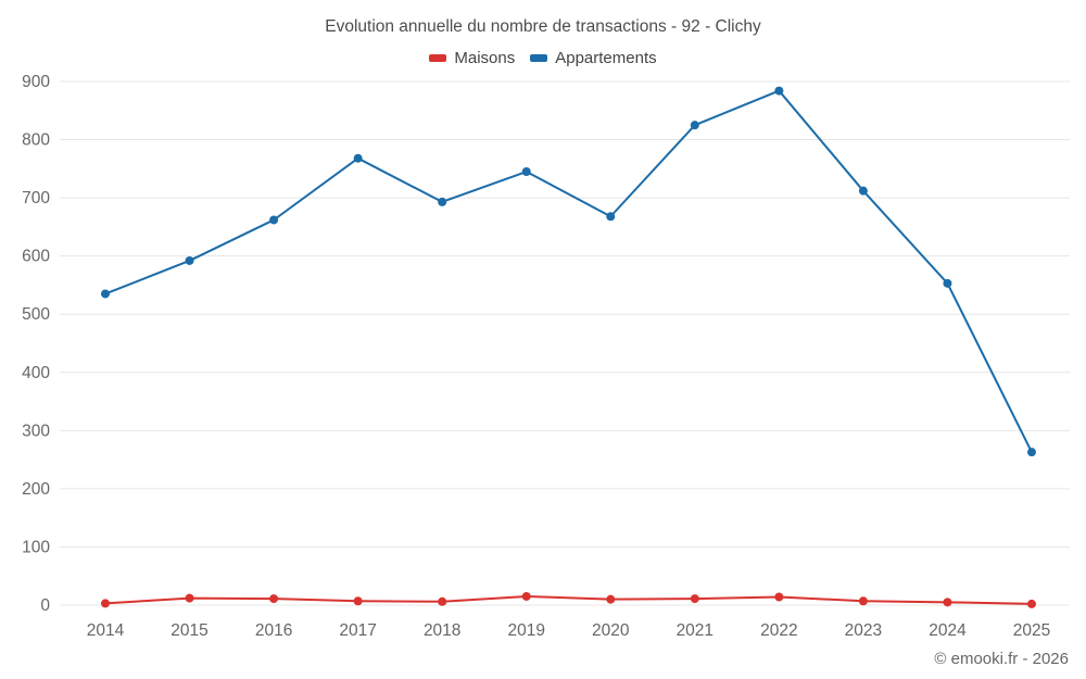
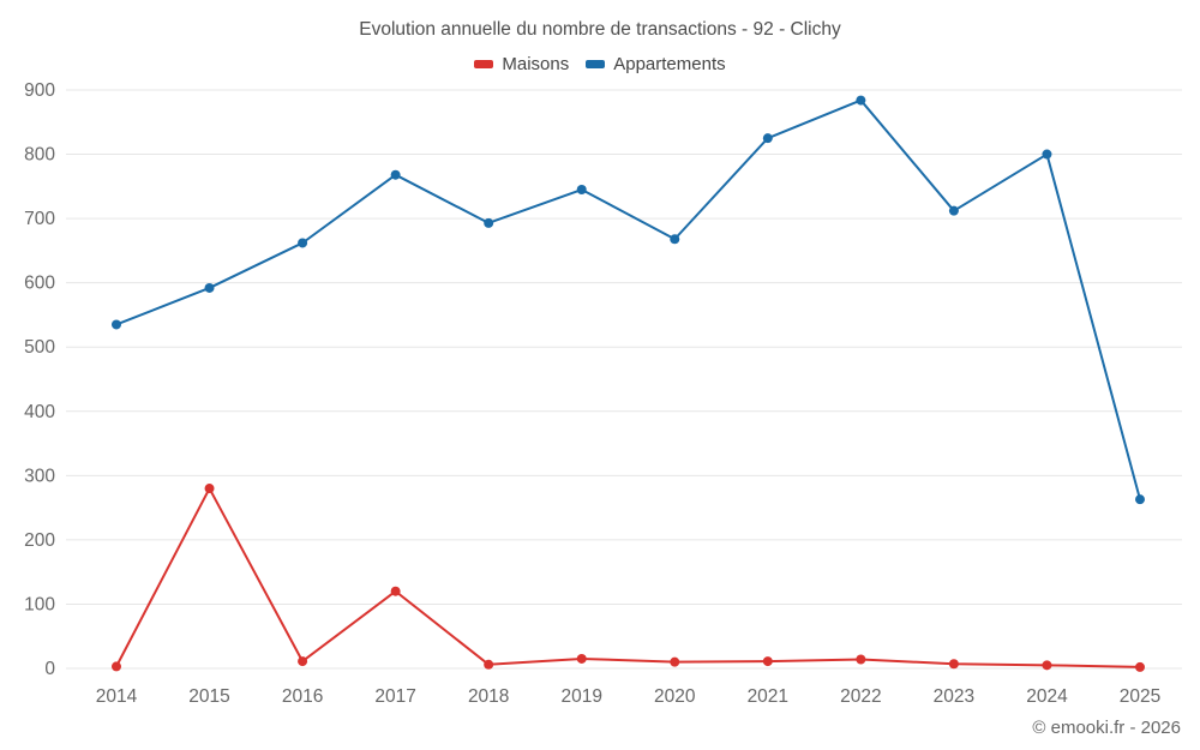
Maisons/2015: 10 -> 280
Maisons/2017: 10 -> 120
Appartements/2024: 550 -> 800
